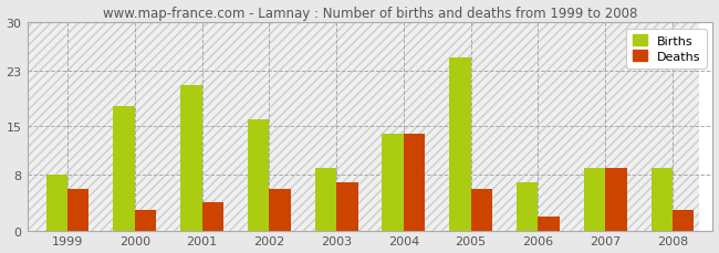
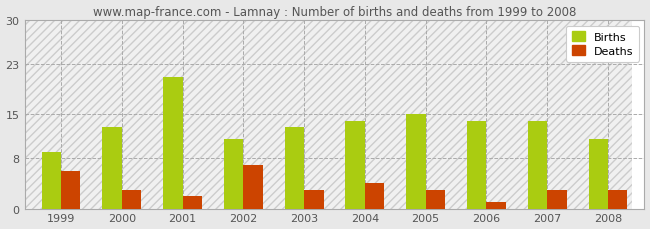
Births/1999: 8 -> 9
Births/2000: 18 -> 13
Deaths/2001: 4 -> 2
Births/2002: 16 -> 11
Deaths/2002: 6 -> 7
Births/2003: 9 -> 13
Deaths/2003: 7 -> 3
Deaths/2004: 14 -> 4
Births/2005: 25 -> 15
Deaths/2005: 6 -> 3
Births/2006: 7 -> 14
Deaths/2006: 2 -> 1
Births/2007: 9 -> 14
Deaths/2007: 9 -> 3
Births/2008: 9 -> 11
